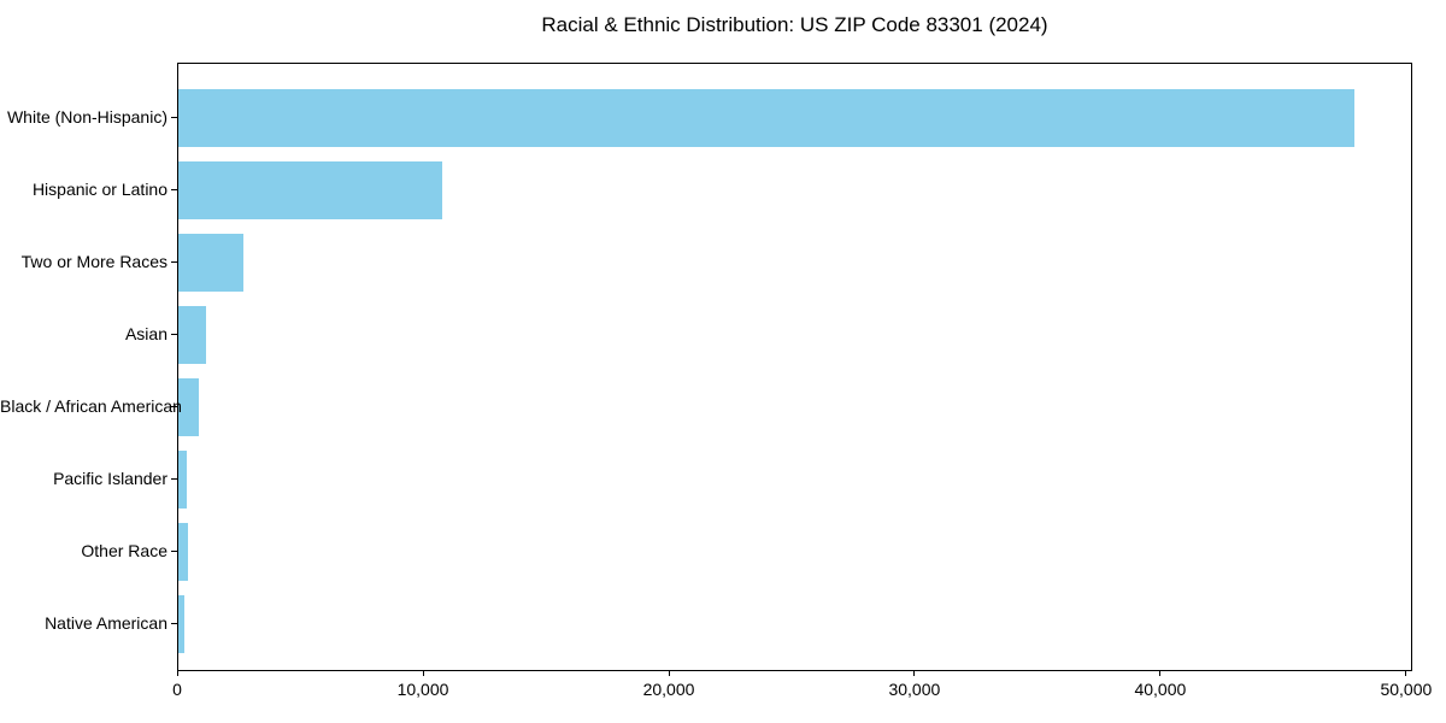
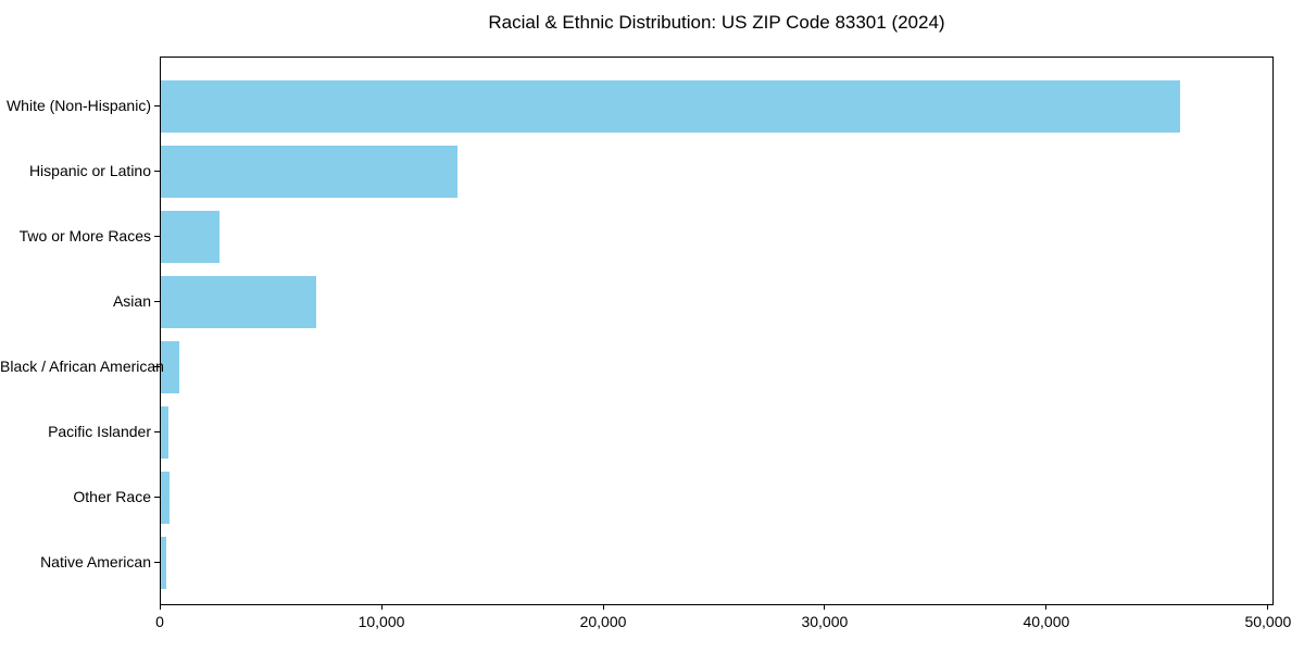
White (Non-Hispanic): 47900 -> 46000
Hispanic or Latino: 10700 -> 13400
Asian: 1100 -> 7000
